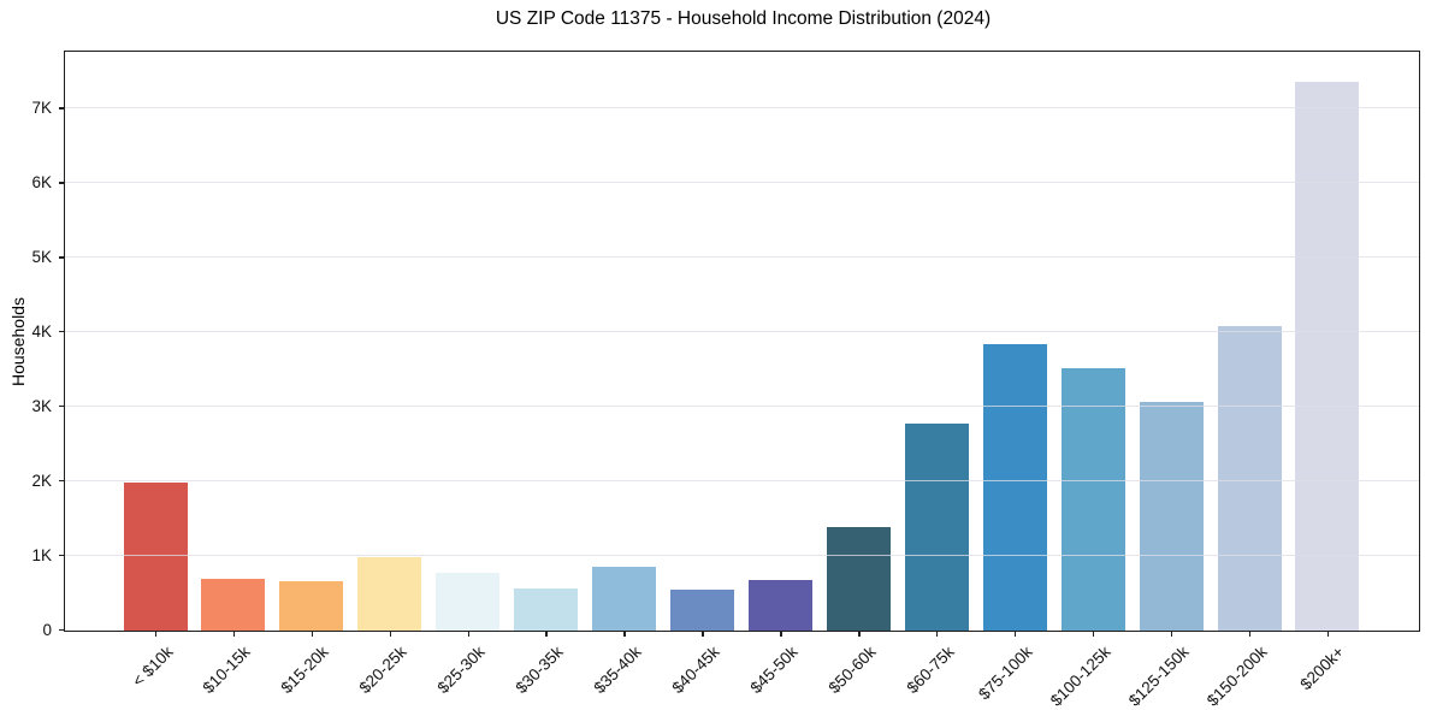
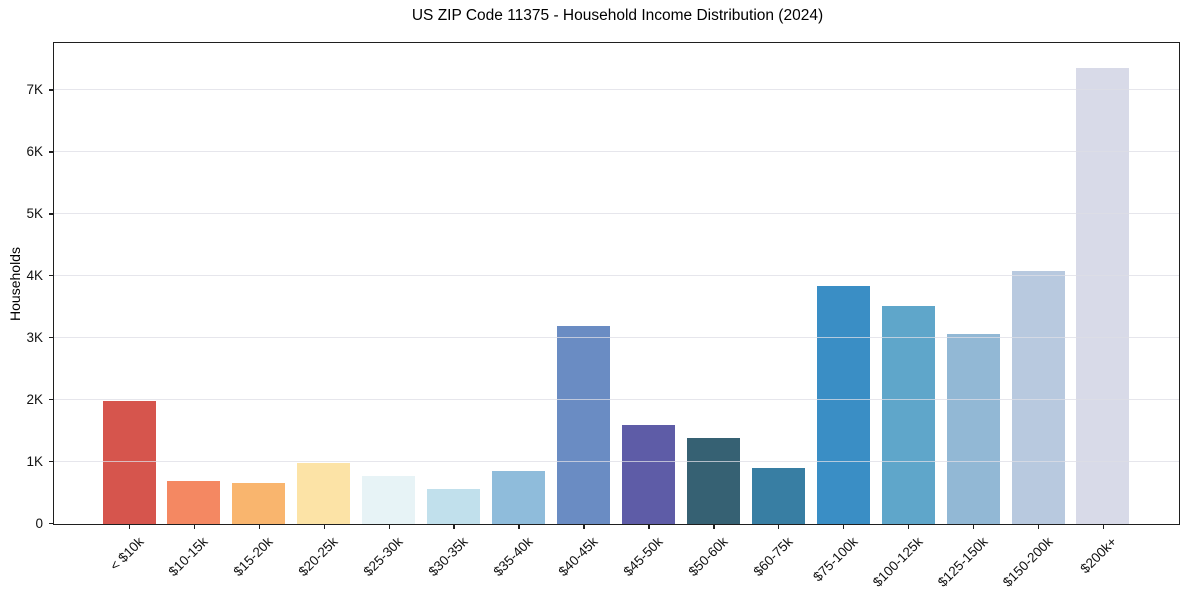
$40-45k: 0.5K -> 3.2K
$45-50k: 0.7K -> 1.6K
$60-75k: 2.8K -> 0.9K
